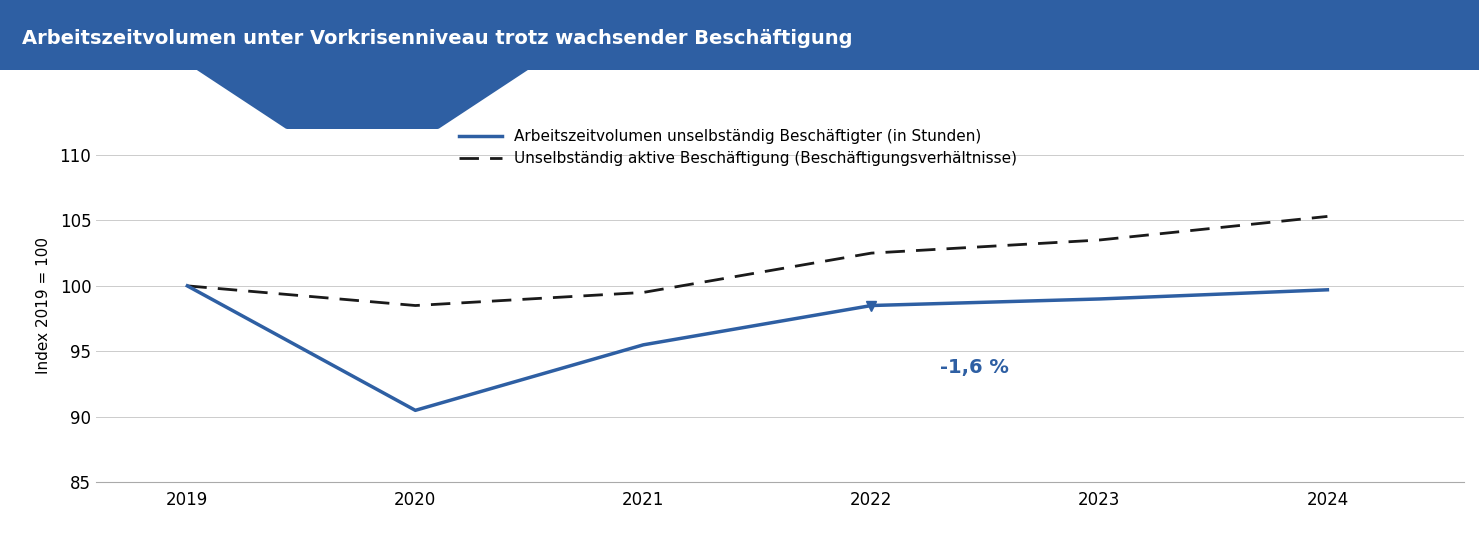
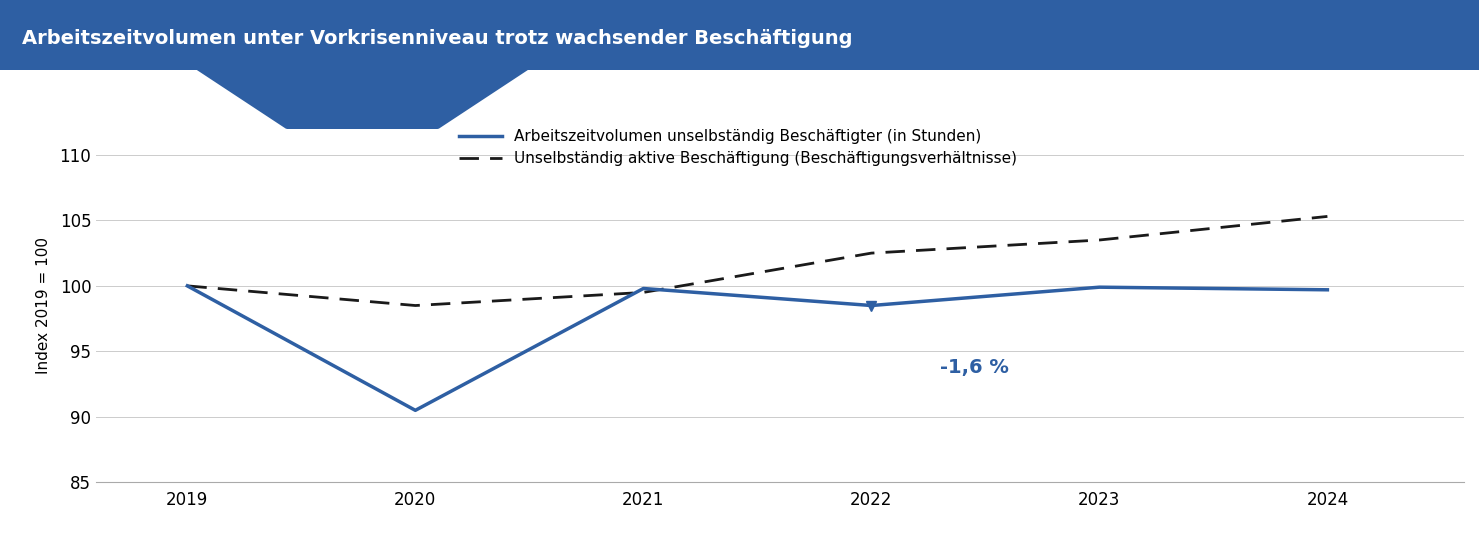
Arbeitszeitvolumen unselbständig Beschäftigter (in Stunden)/2021: 95.5 -> 99.8
Arbeitszeitvolumen unselbständig Beschäftigter (in Stunden)/2023: 99.0 -> 99.9
